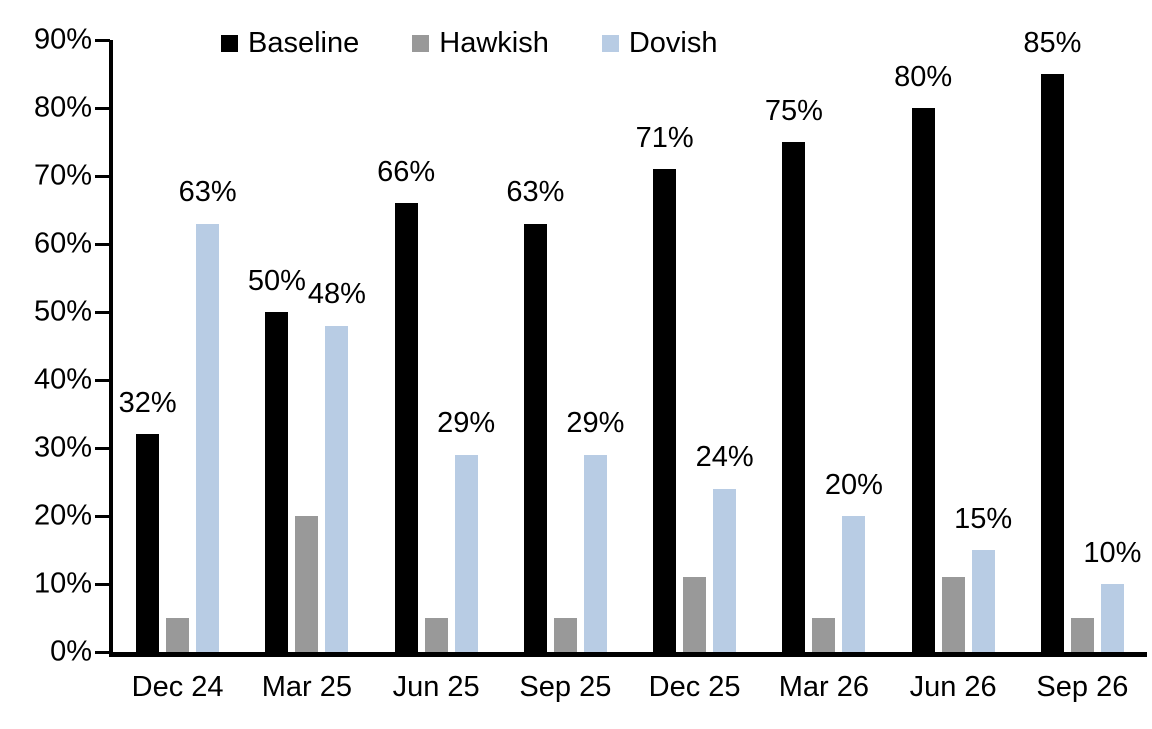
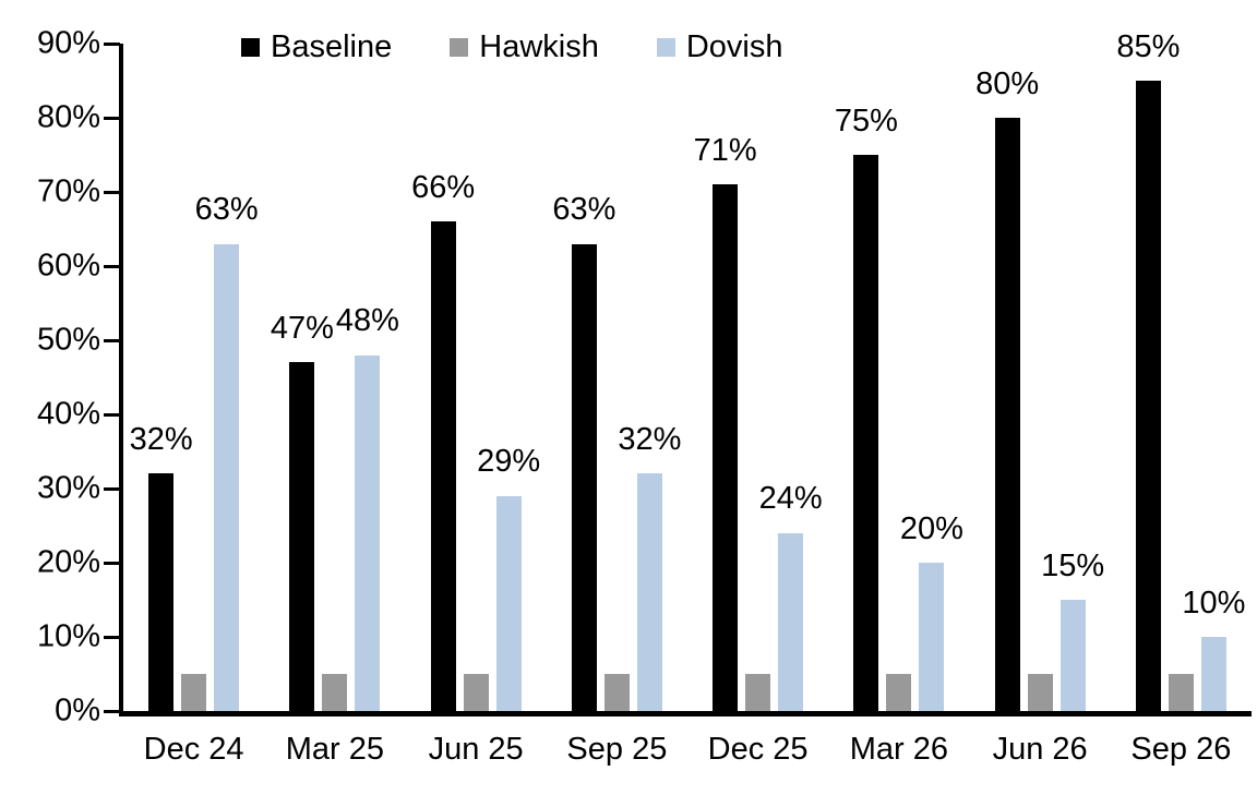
Baseline/Mar 25: 50% -> 47%
Hawkish/Mar 25: 20% -> 5%
Dovish/Sep 25: 29% -> 32%
Hawkish/Dec 25: 11% -> 5%
Hawkish/Jun 26: 11% -> 5%
